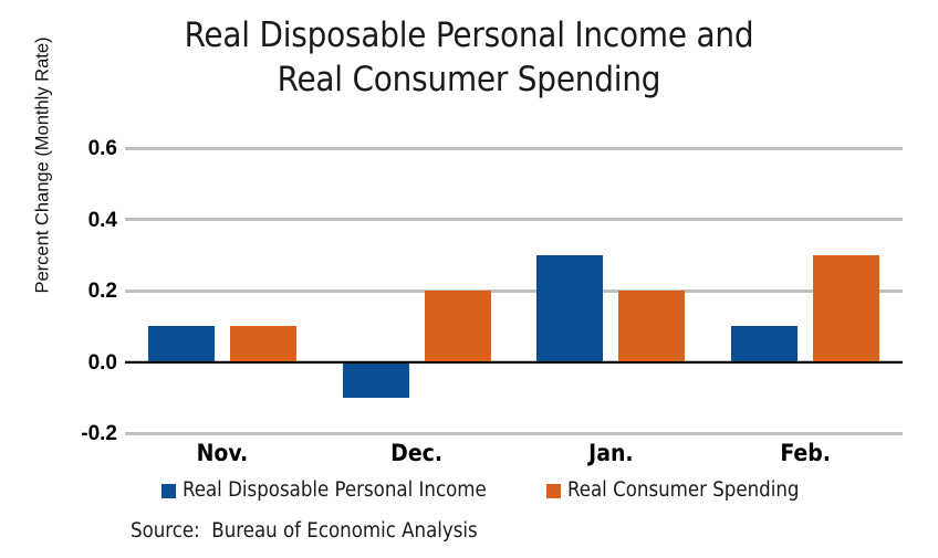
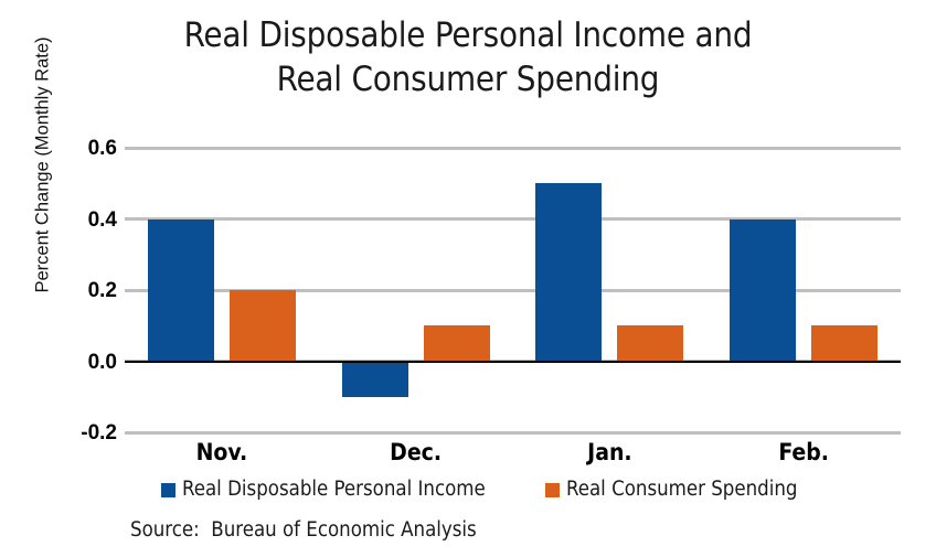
Real Disposable Personal Income/Nov.: 0.1 -> 0.4
Real Consumer Spending/Nov.: 0.1 -> 0.2
Real Consumer Spending/Dec.: 0.2 -> 0.1
Real Disposable Personal Income/Jan.: 0.3 -> 0.5
Real Consumer Spending/Jan.: 0.2 -> 0.1
Real Disposable Personal Income/Feb.: 0.1 -> 0.4
Real Consumer Spending/Feb.: 0.3 -> 0.1
